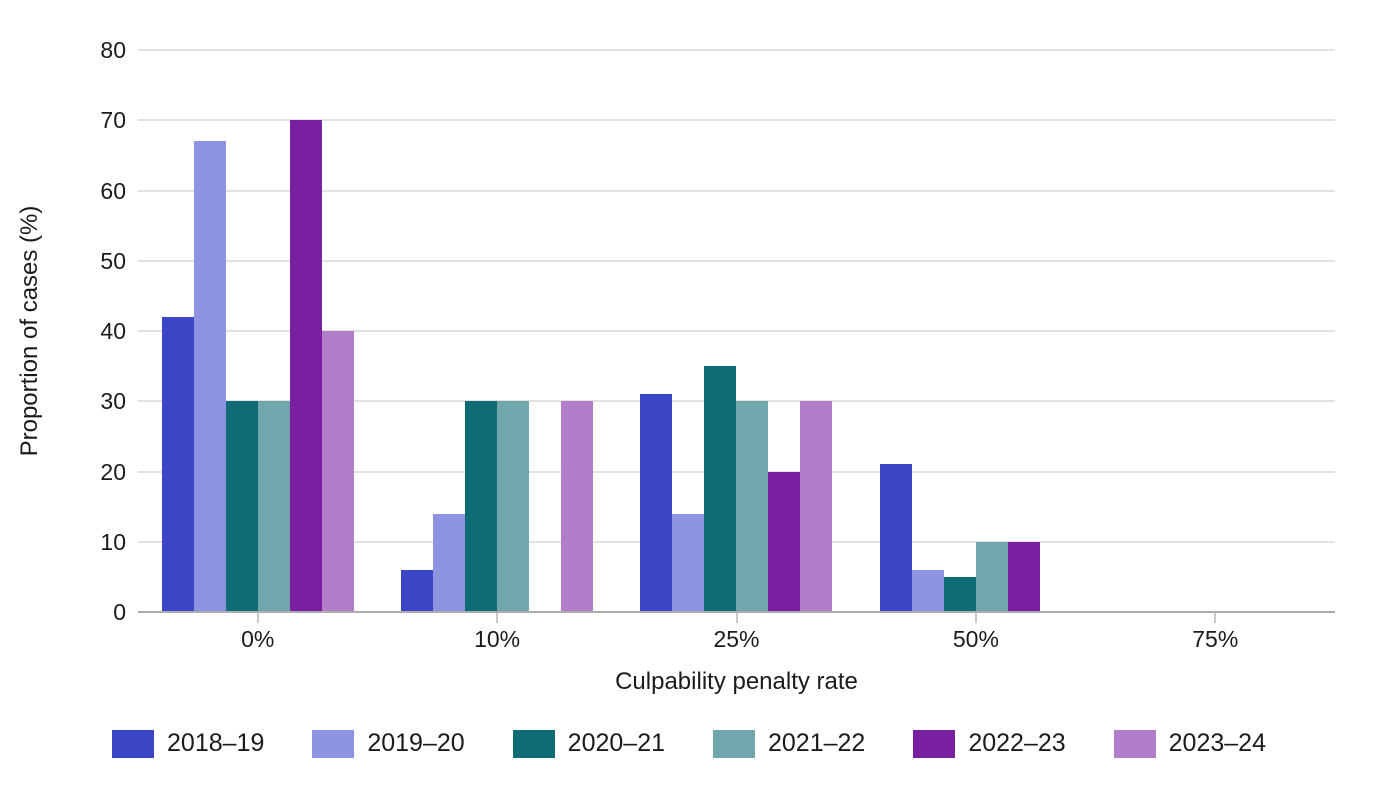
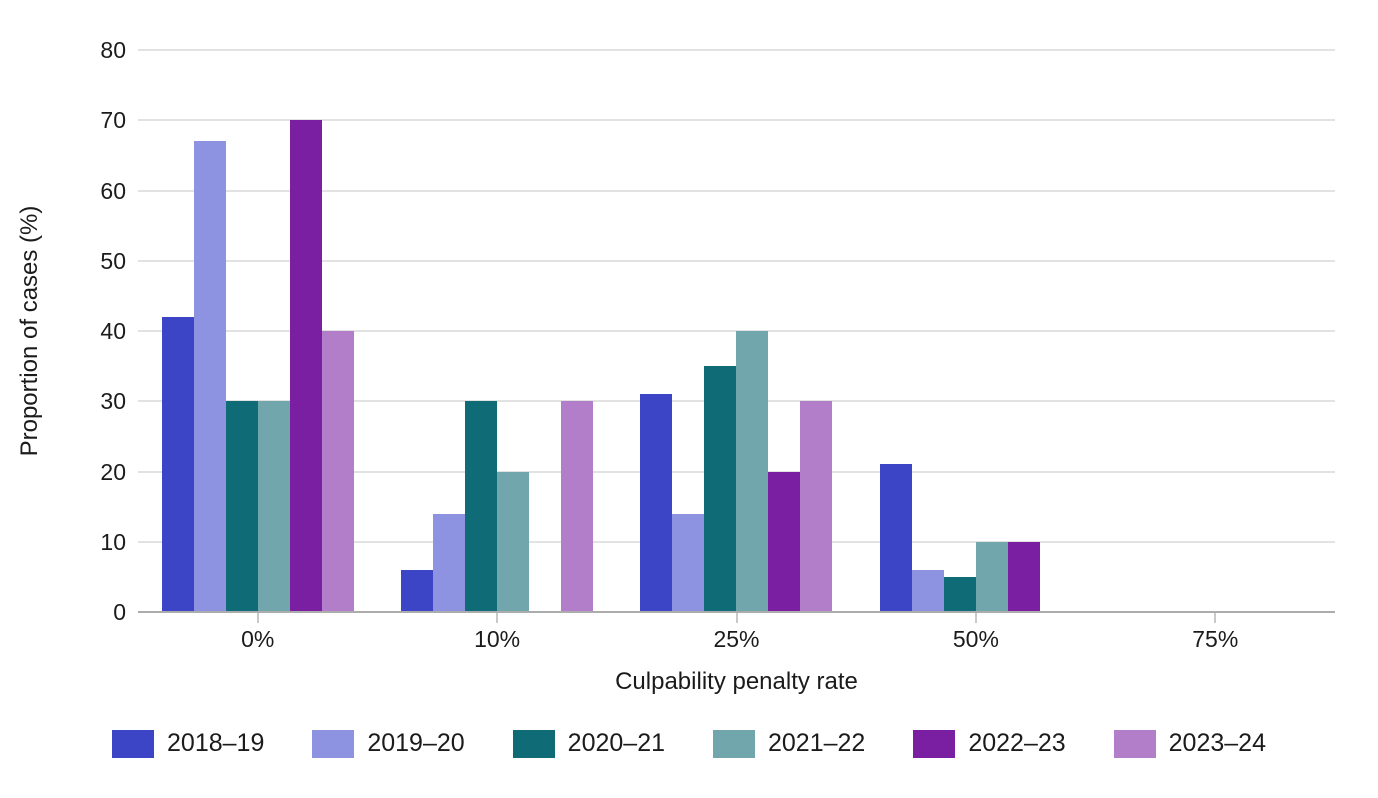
2021–22/10%: 30 -> 20
2021–22/25%: 30 -> 40
